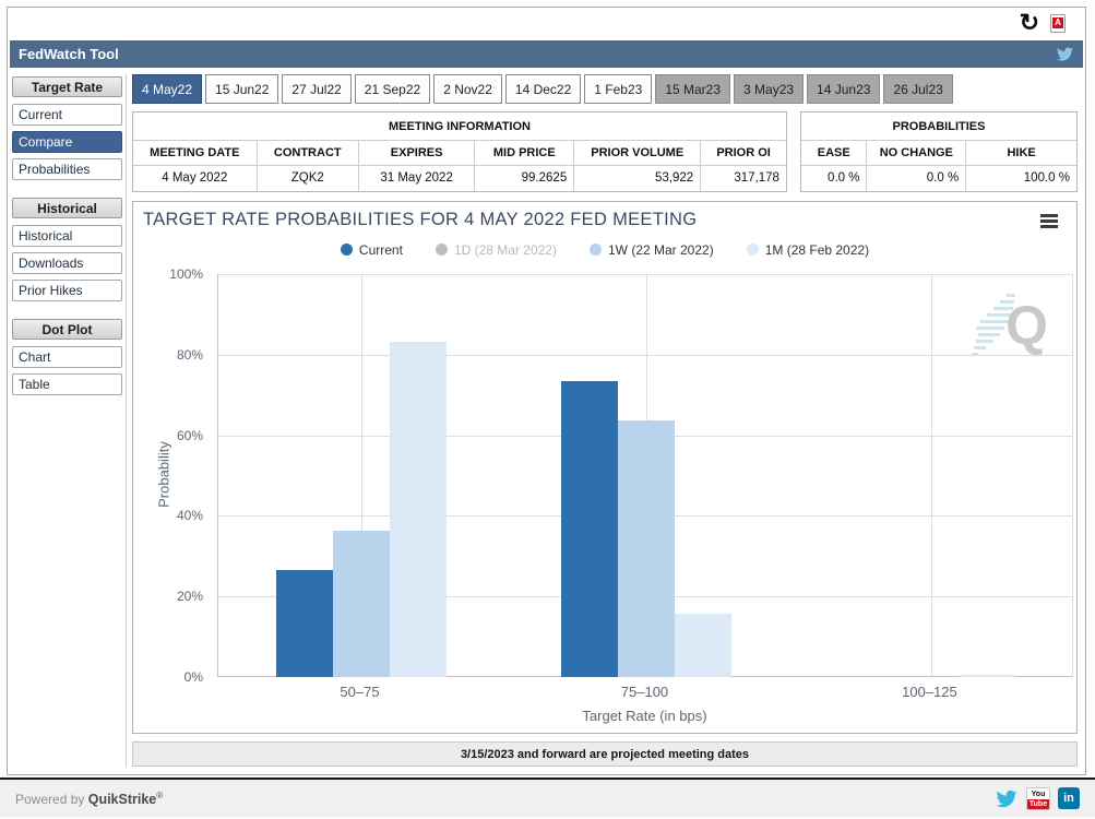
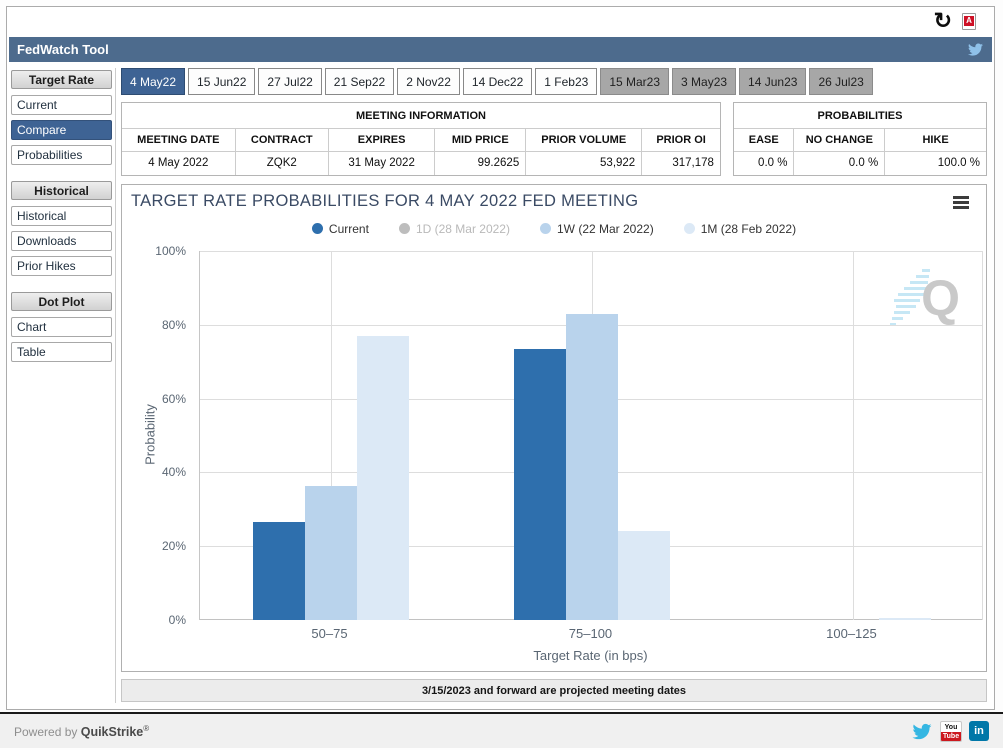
1M (28 Feb 2022)/50–75: 83% -> 77%
1W (22 Mar 2022)/75–100: 64% -> 83%
1M (28 Feb 2022)/75–100: 16% -> 24%
